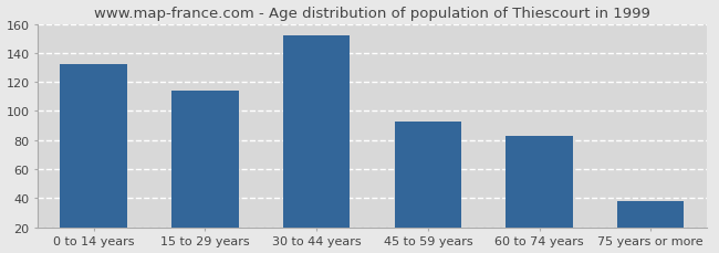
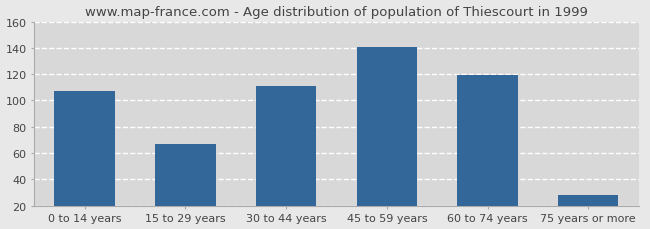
0 to 14 years: 132 -> 107
15 to 29 years: 114 -> 67
30 to 44 years: 152 -> 111
45 to 59 years: 93 -> 141
60 to 74 years: 83 -> 119
75 years or more: 38 -> 28
